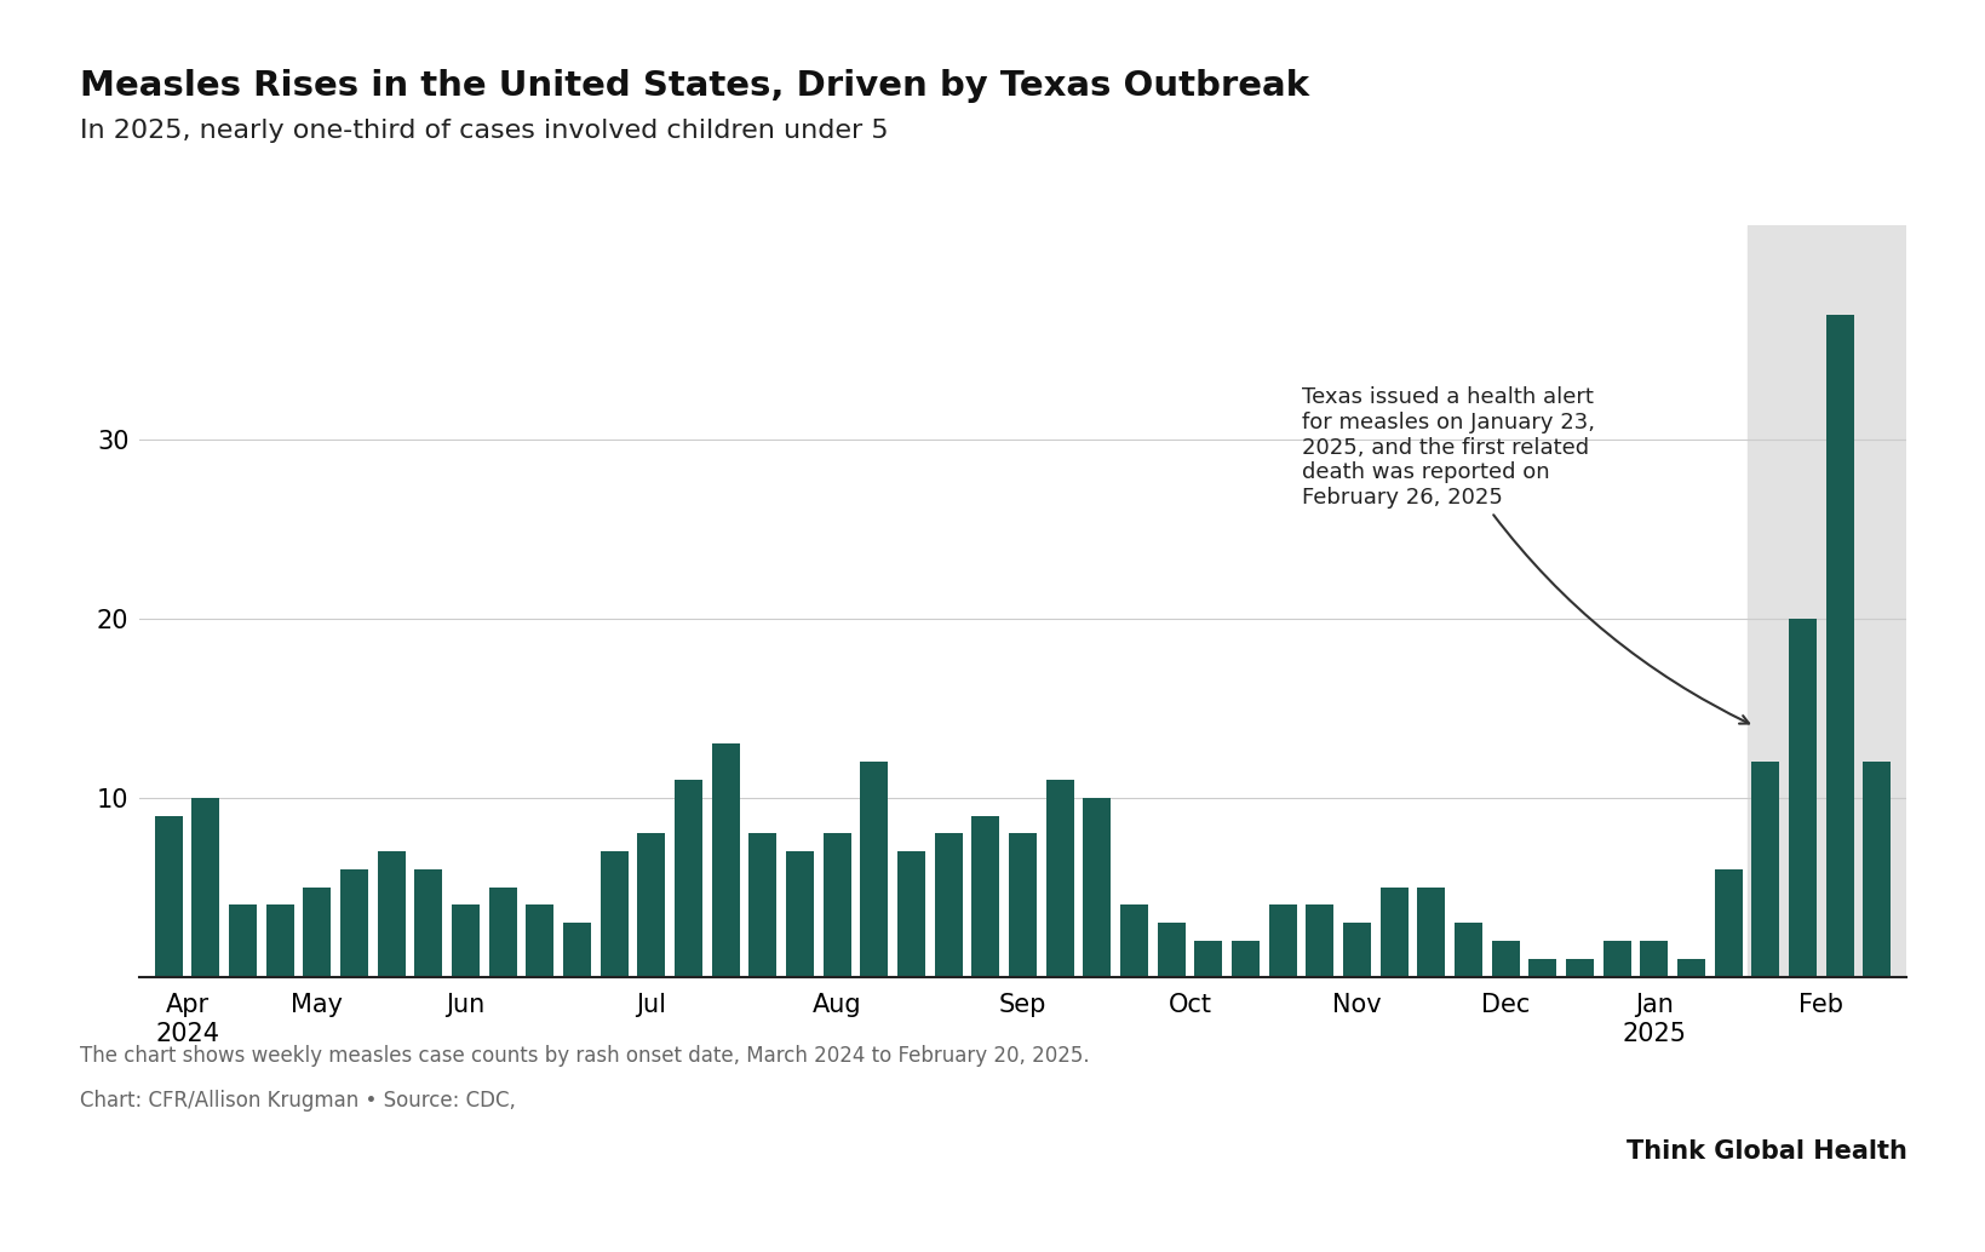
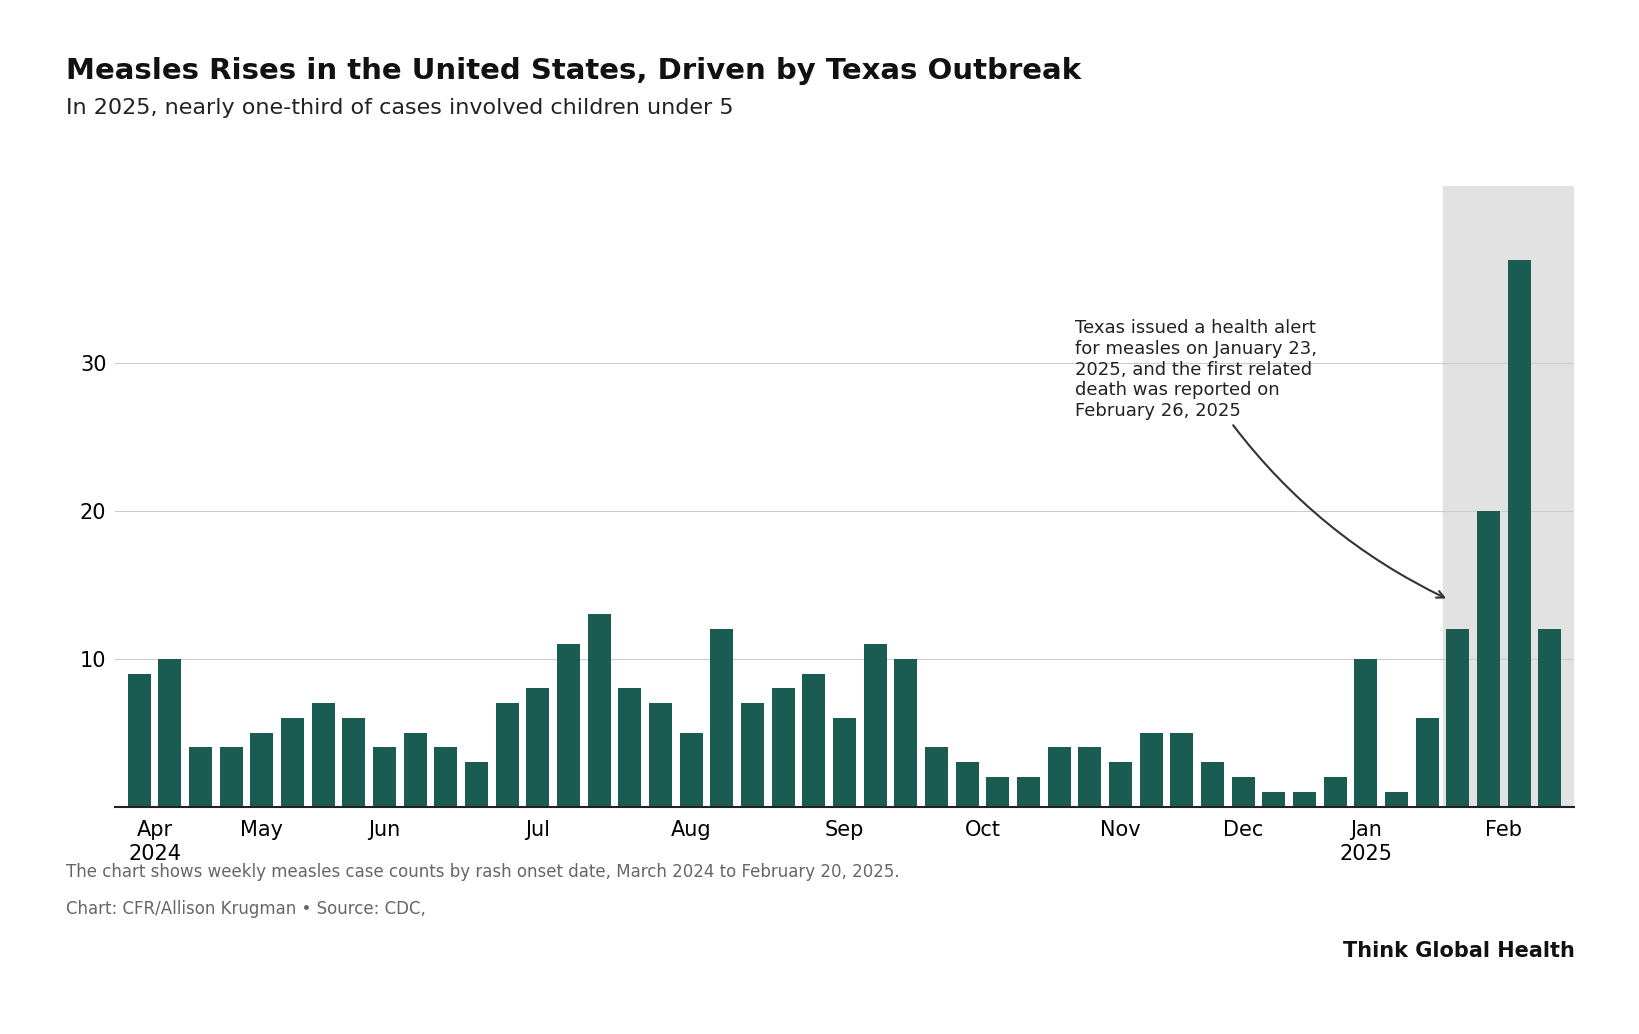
Aug: 8 -> 5
Sep: 8 -> 6
Jan 2025: 2 -> 10
